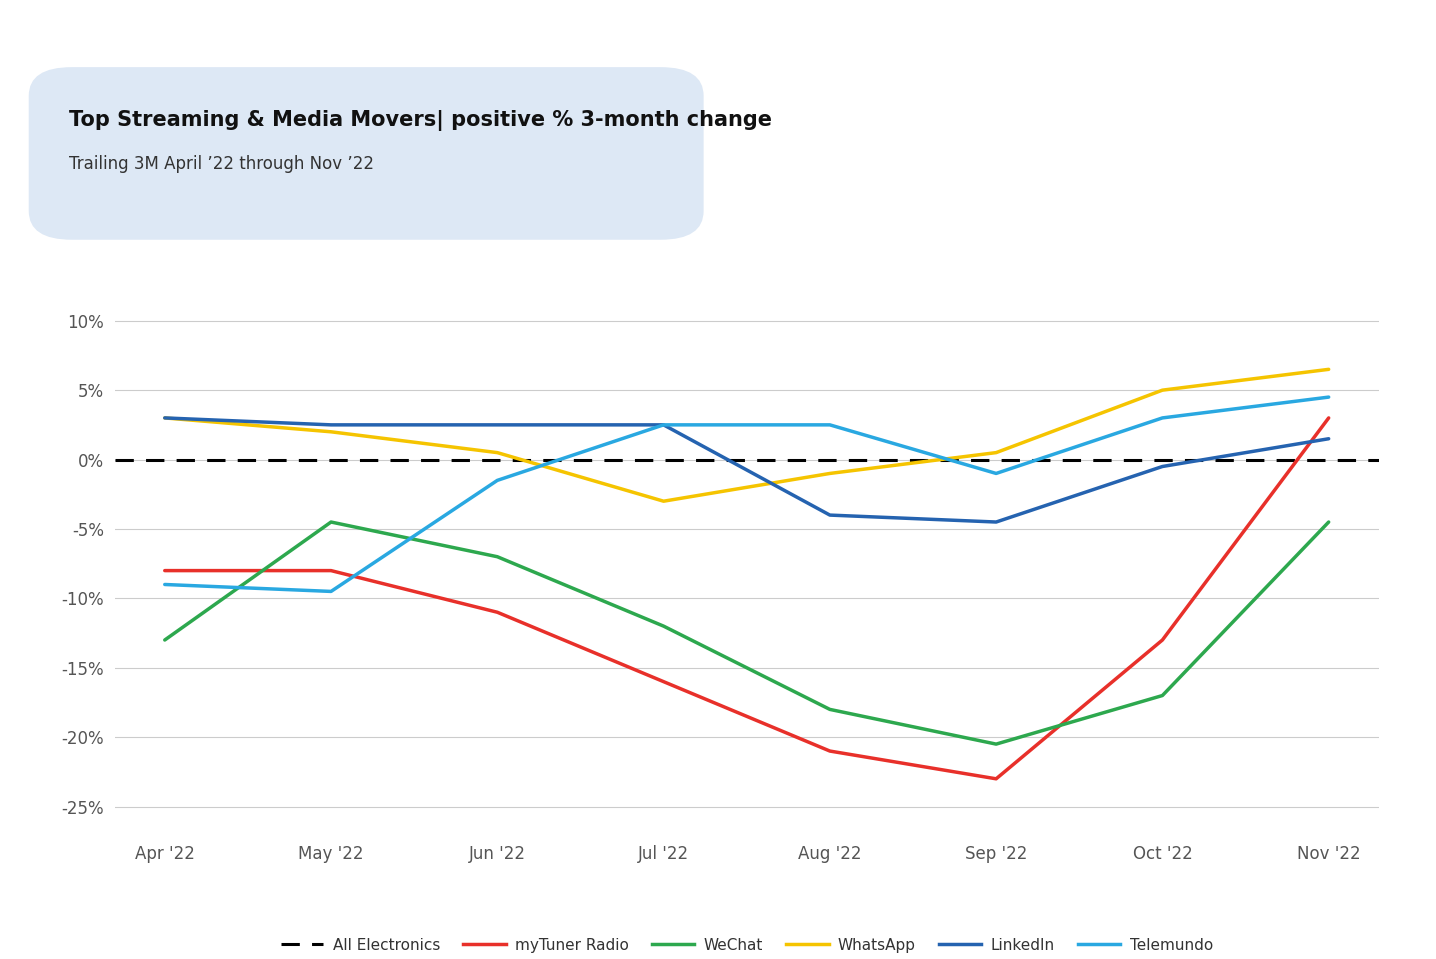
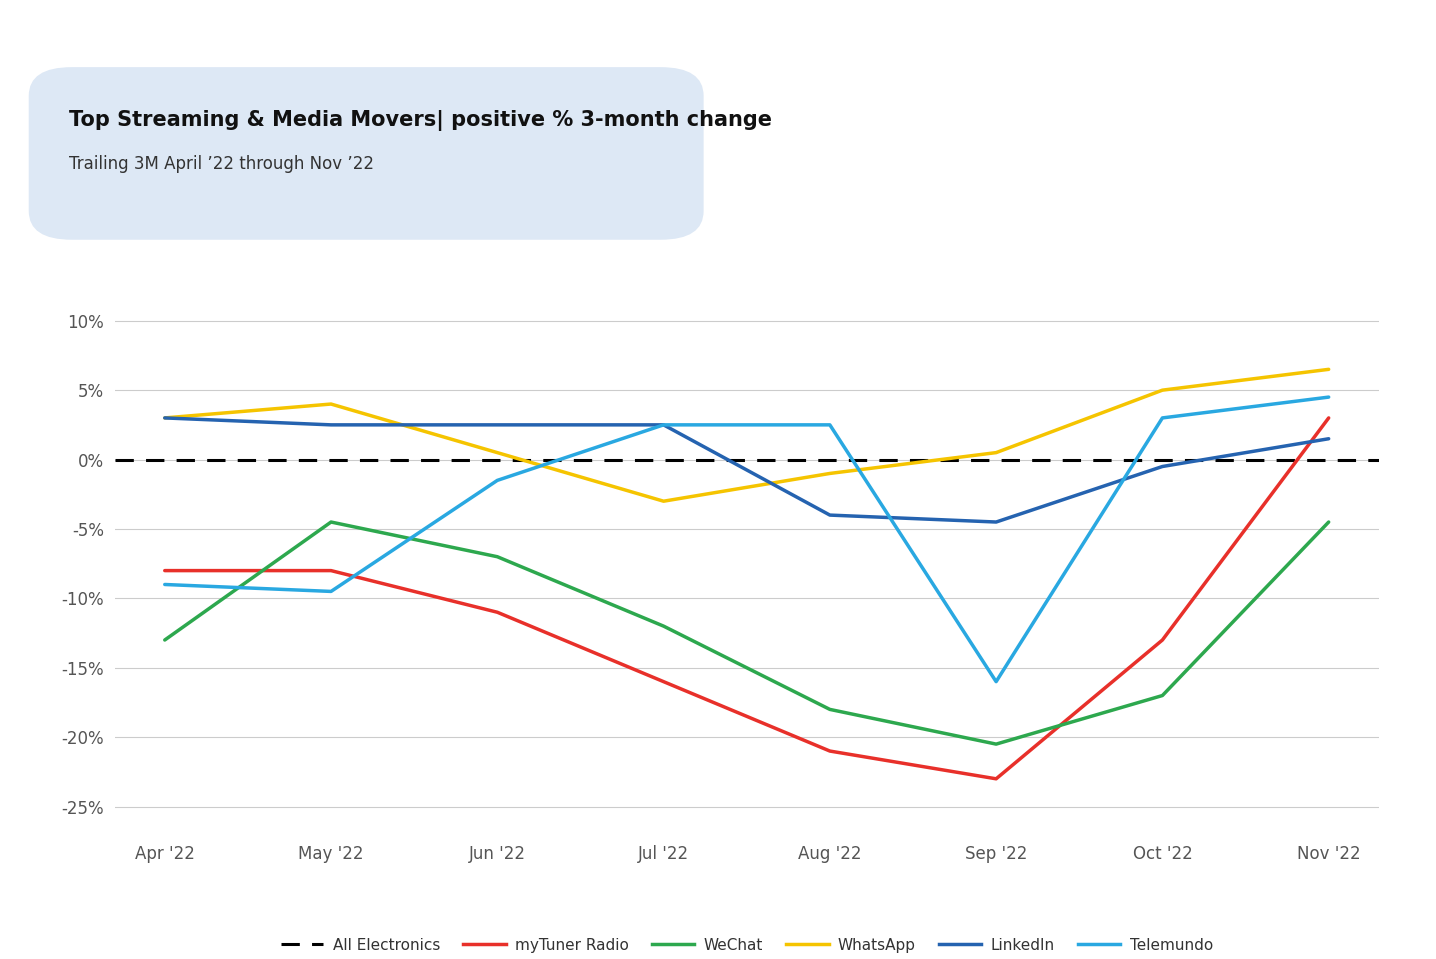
WhatsApp/May '22: 2.0% -> 4.0%
Telemundo/Sep '22: -1.0% -> -16.0%
